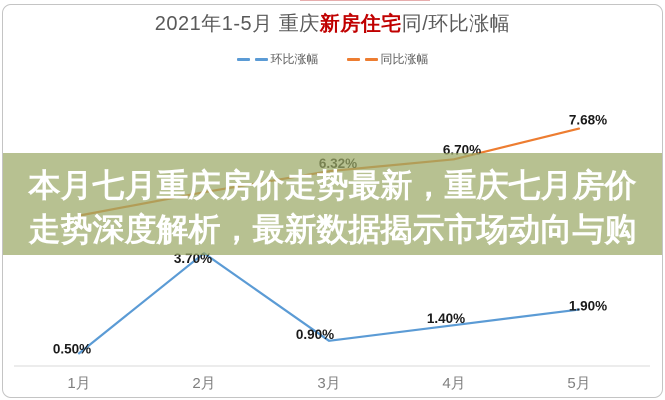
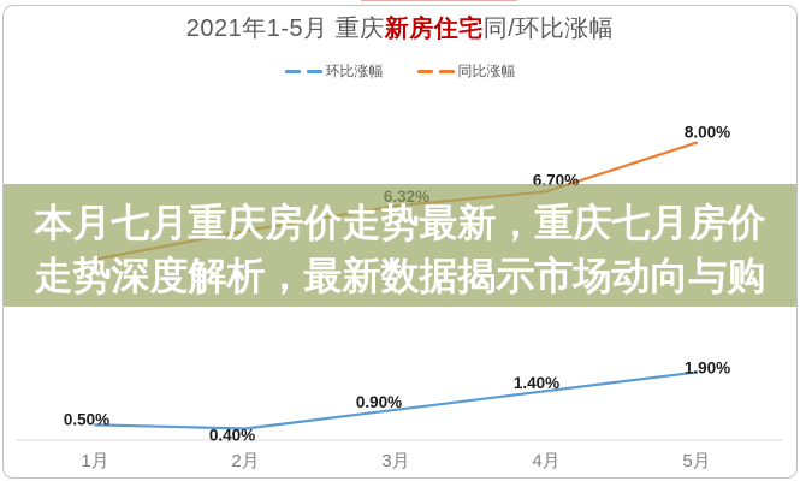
环比涨幅/2月: 3.70% -> 0.40%
同比涨幅/5月: 7.68% -> 8.00%
